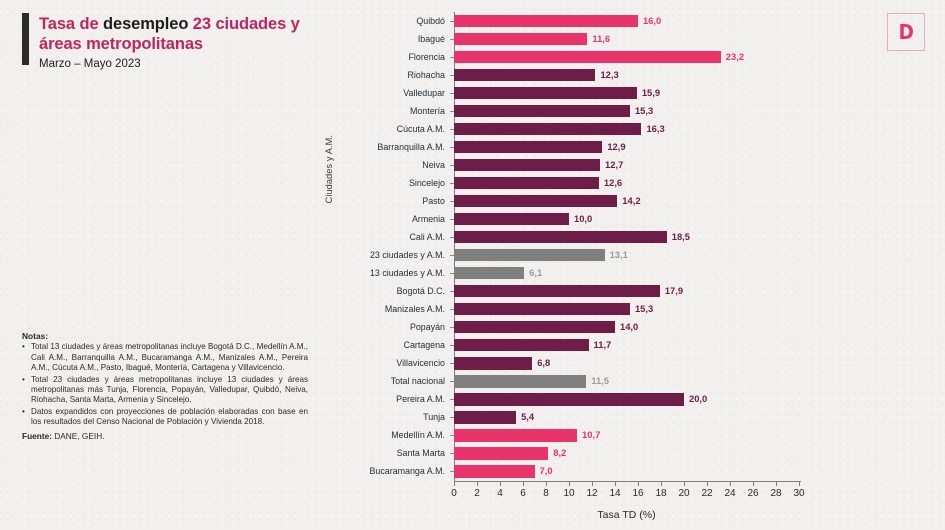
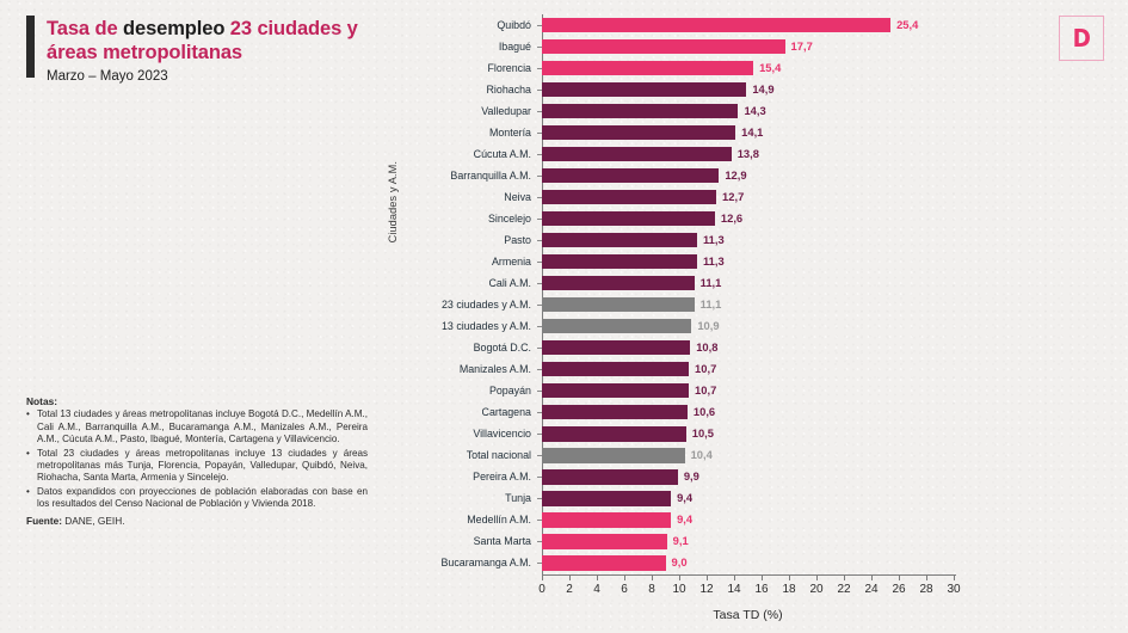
Quibdó: 16,0 -> 25,4
Ibagué: 11,6 -> 17,7
Florencia: 23,2 -> 15,4
Riohacha: 12,3 -> 14,9
Valledupar: 15,9 -> 14,3
Montería: 15,3 -> 14,1
Cúcuta A.M.: 16,3 -> 13,8
Pasto: 14,2 -> 11,3
Armenia: 10,0 -> 11,3
Cali A.M.: 18,5 -> 11,1
23 ciudades y A.M.: 13,1 -> 11,1
13 ciudades y A.M.: 6,1 -> 10,9
Bogotá D.C.: 17,9 -> 10,8
Manizales A.M.: 15,3 -> 10,7
Popayán: 14,0 -> 10,7
Cartagena: 11,7 -> 10,6
Villavicencio: 6,8 -> 10,5
Total nacional: 11,5 -> 10,4
Pereira A.M.: 20,0 -> 9,9
Tunja: 5,4 -> 9,4
Medellín A.M.: 10,7 -> 9,4
Santa Marta: 8,2 -> 9,1
Bucaramanga A.M.: 7,0 -> 9,0
